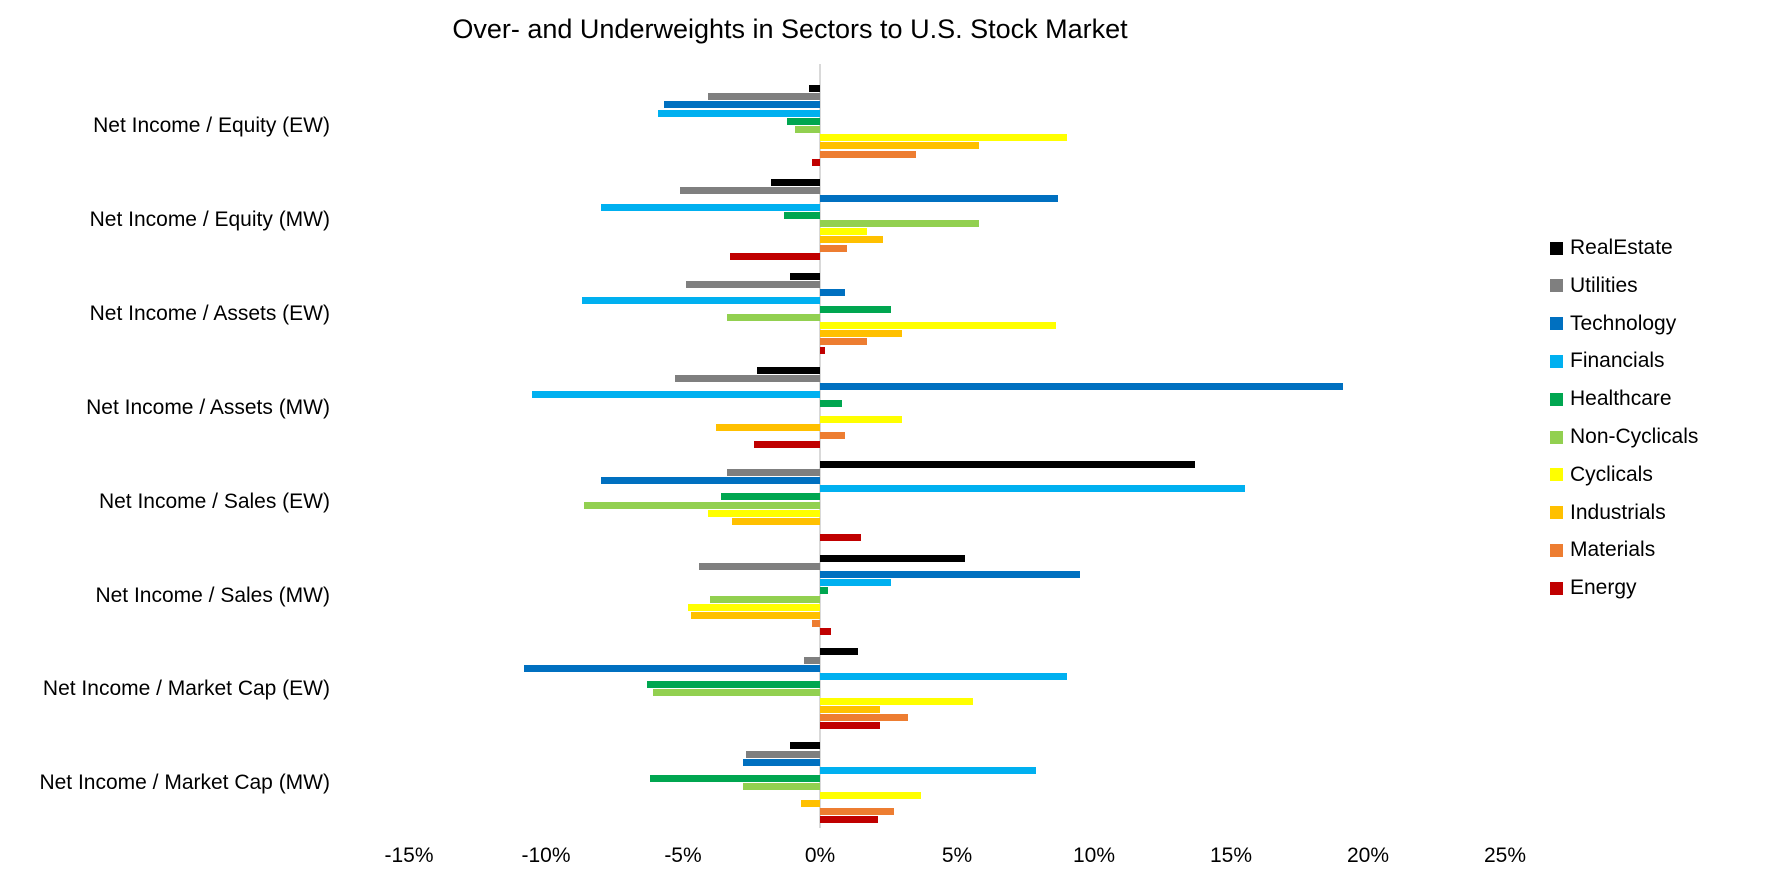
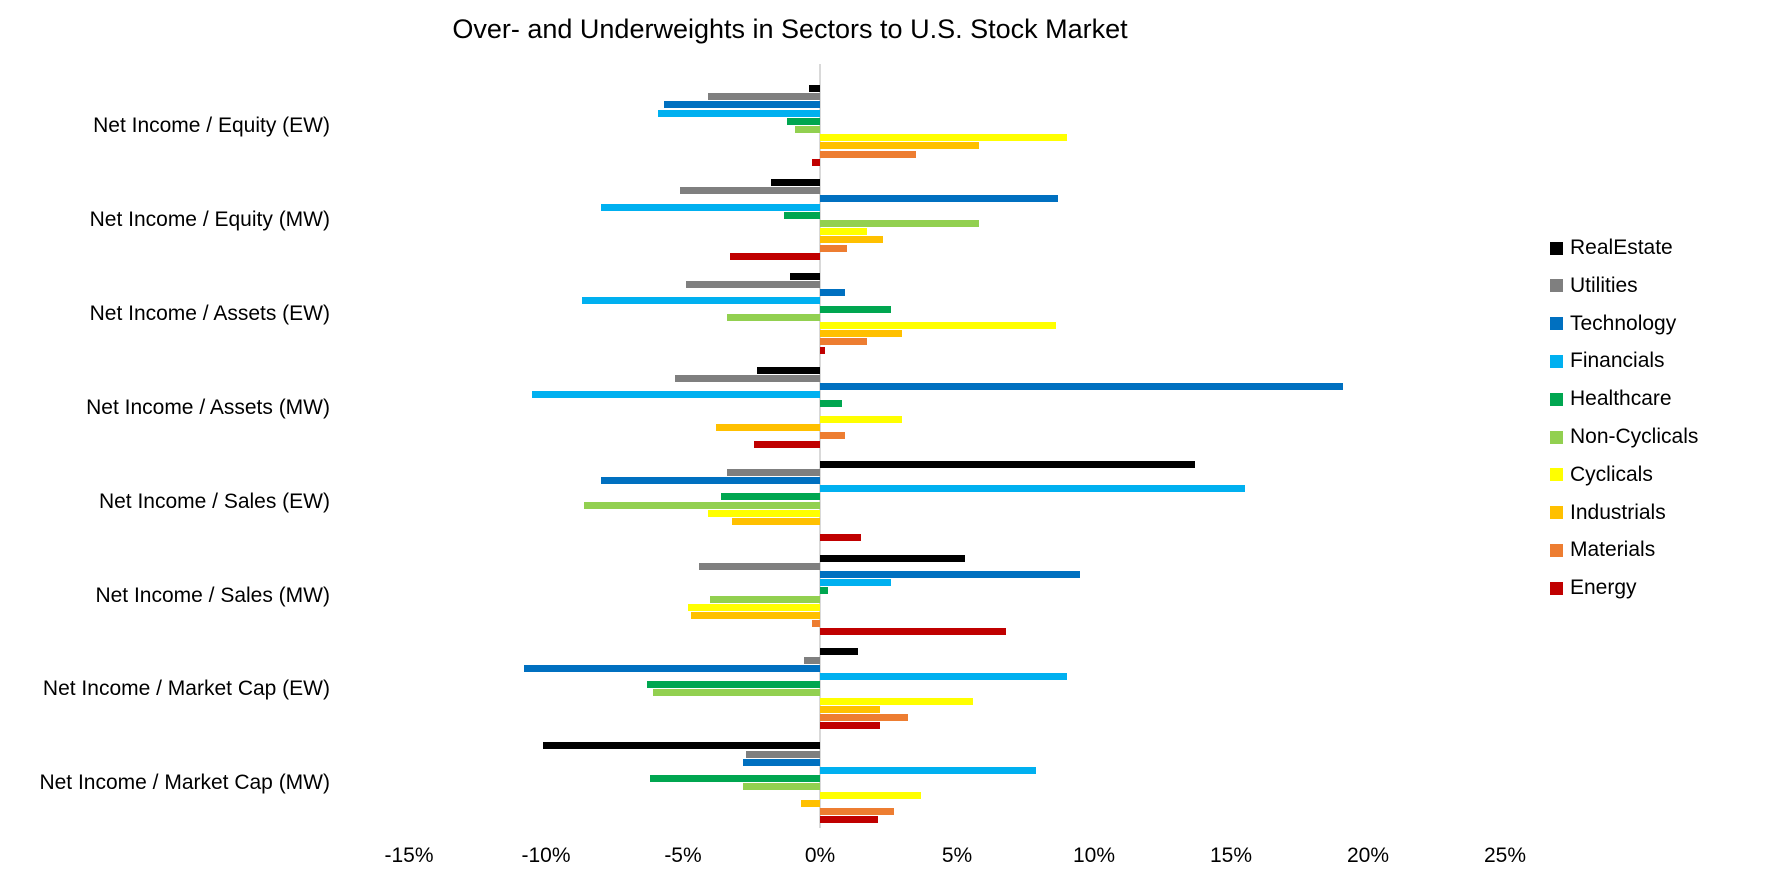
Energy/Net Income / Sales (MW): 0.4% -> 6.8%
RealEstate/Net Income / Market Cap (MW): -1.1% -> -10.1%
